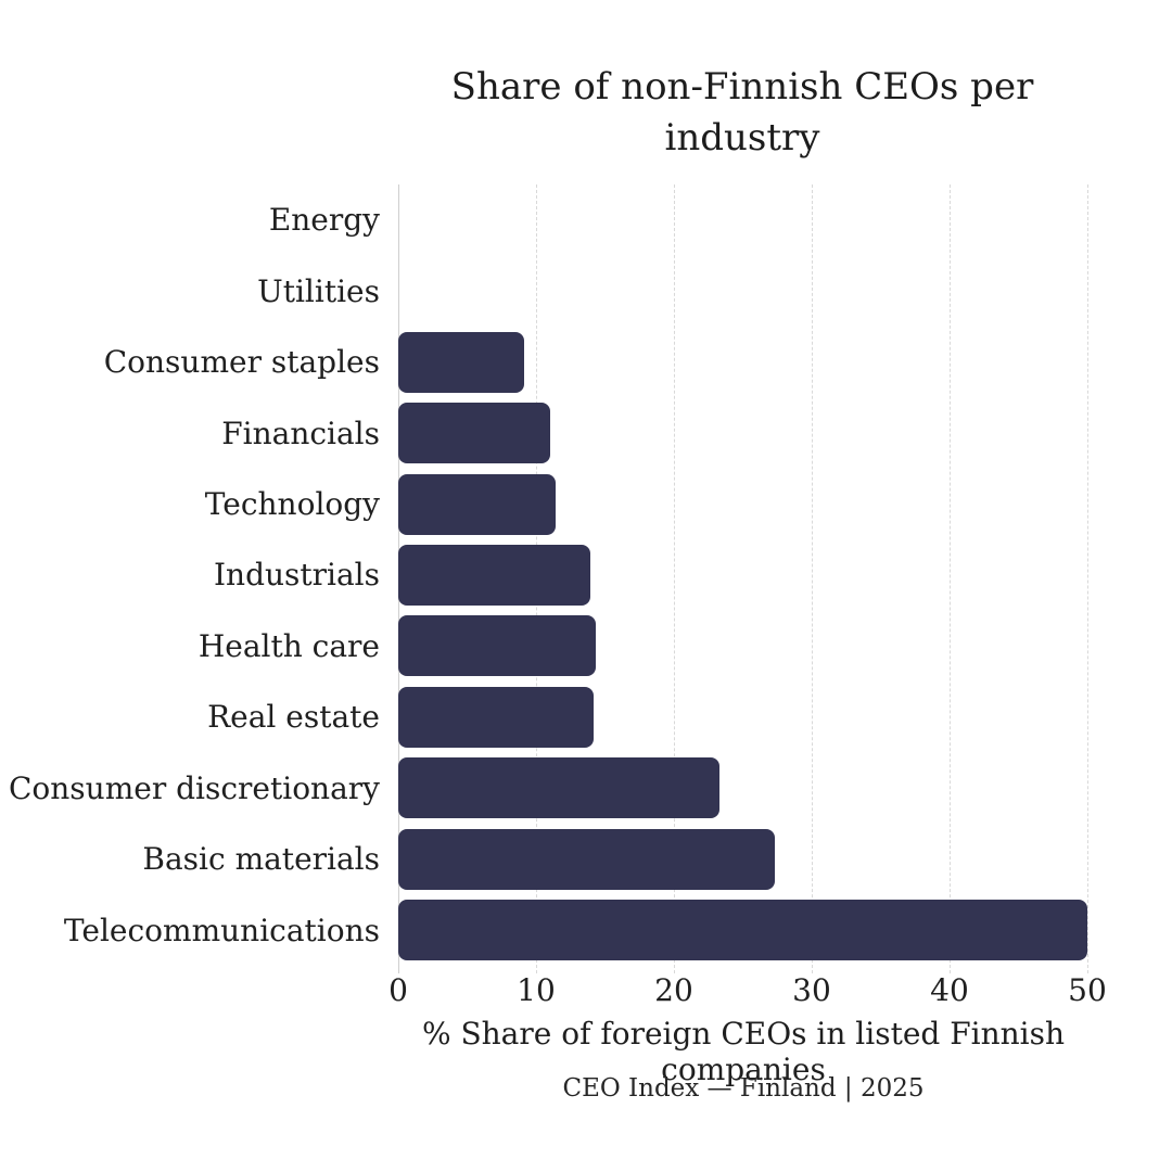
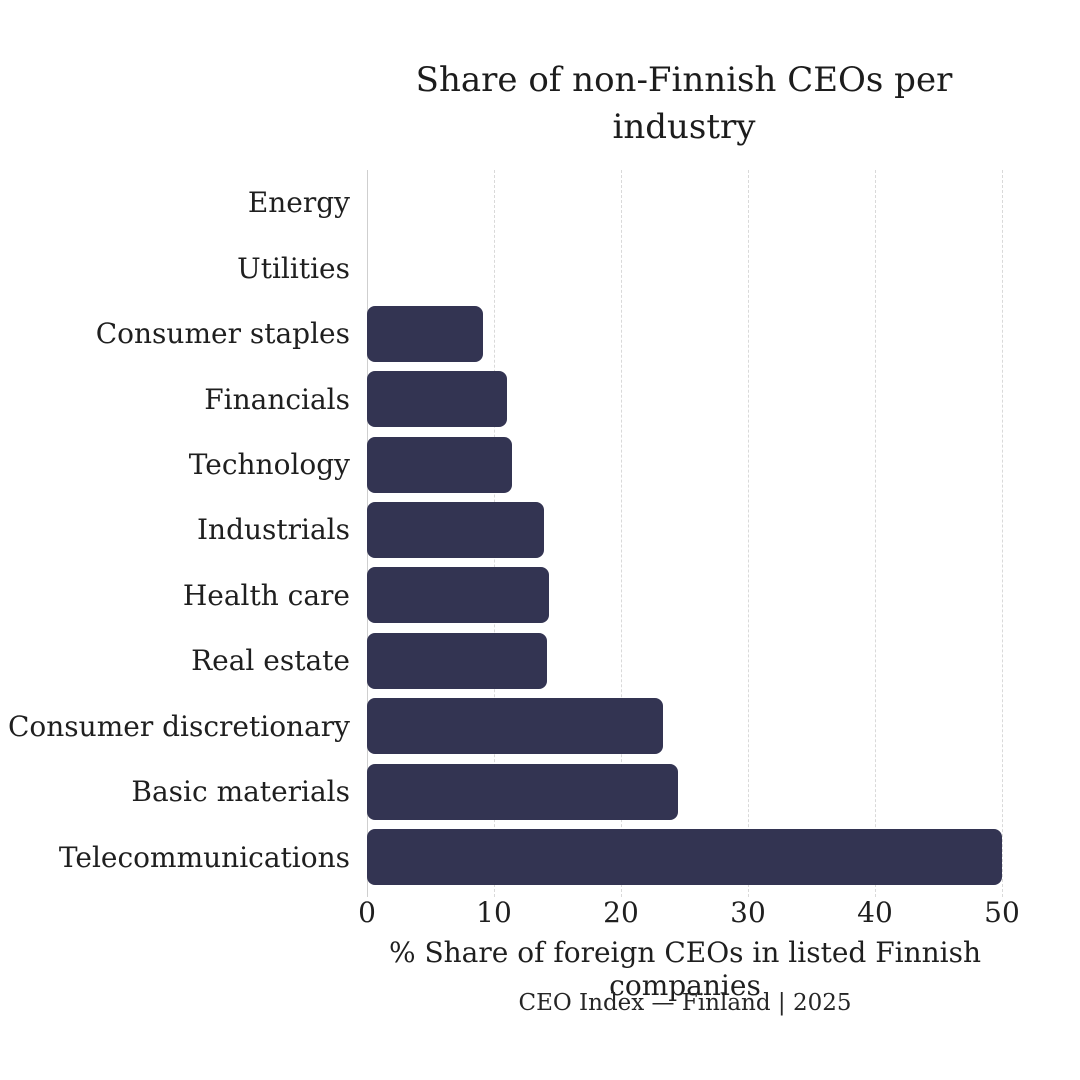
Basic materials: 27.3 -> 24.5
